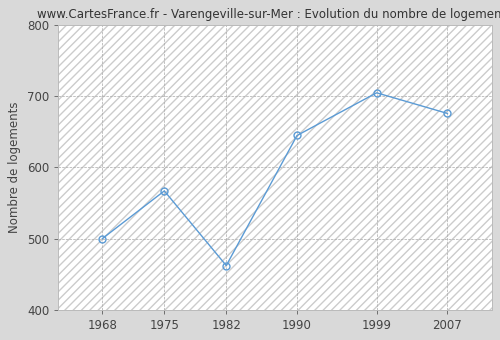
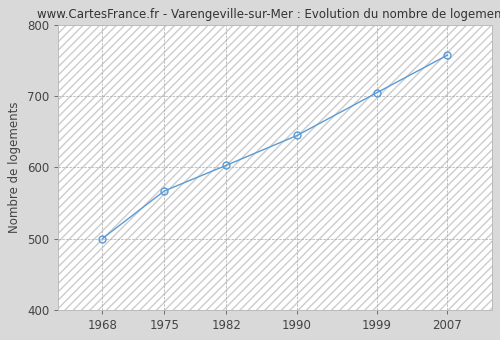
1982: 462 -> 603
2007: 676 -> 758
